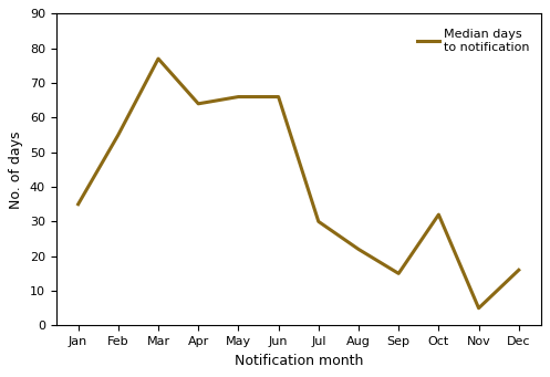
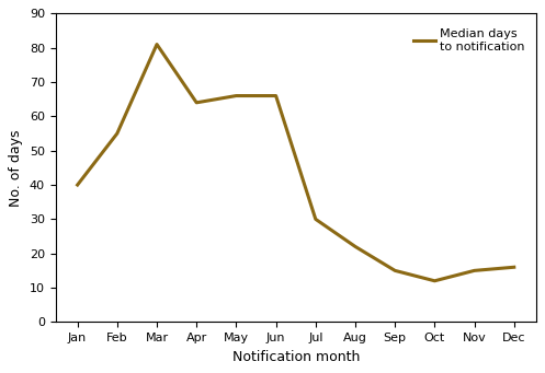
Jan: 35 -> 40
Mar: 77 -> 81
Oct: 32 -> 12
Nov: 5 -> 15
